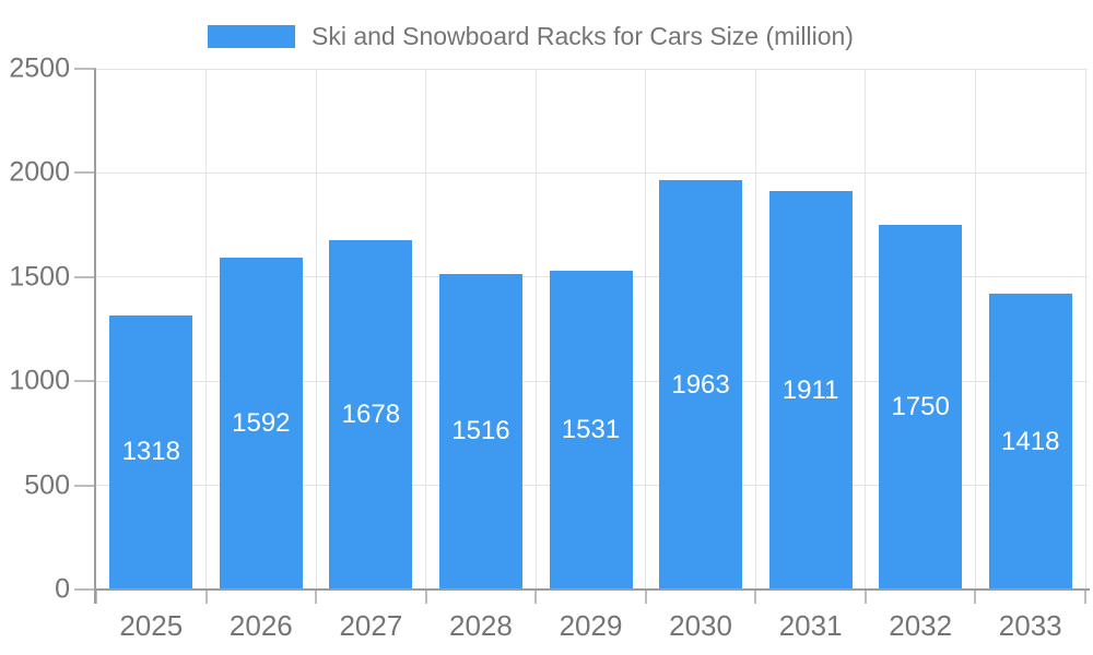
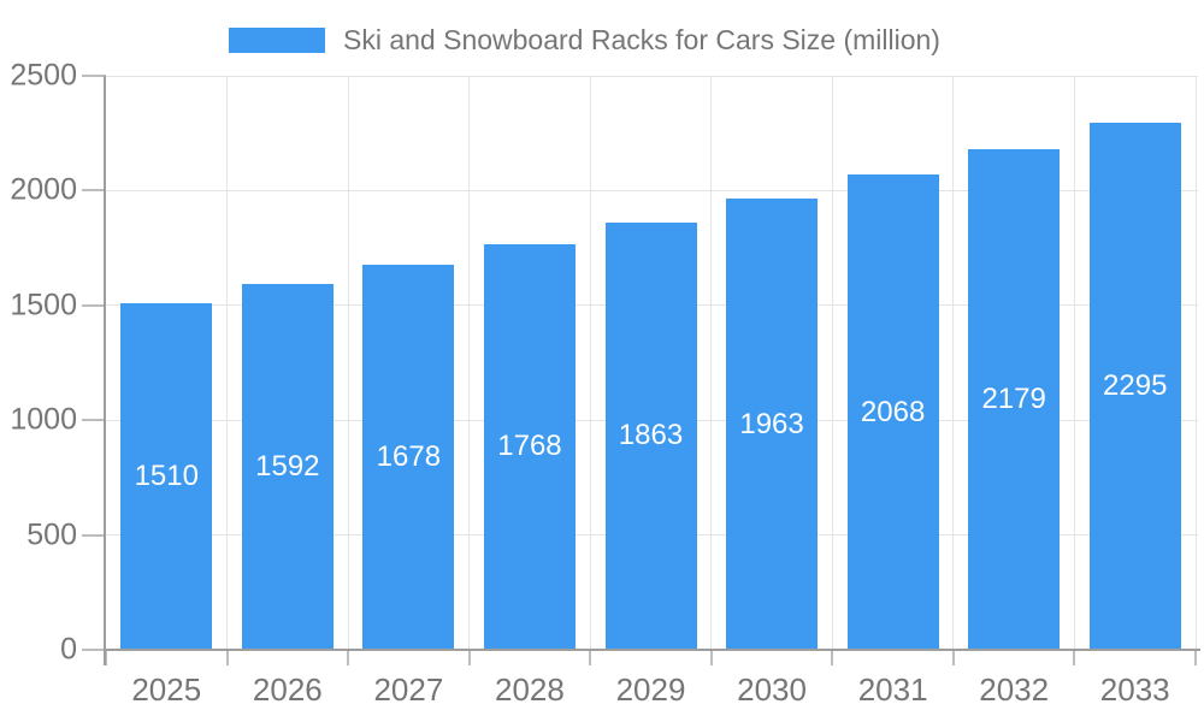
2025: 1318 -> 1510
2028: 1516 -> 1768
2029: 1531 -> 1863
2031: 1911 -> 2068
2032: 1750 -> 2179
2033: 1418 -> 2295
